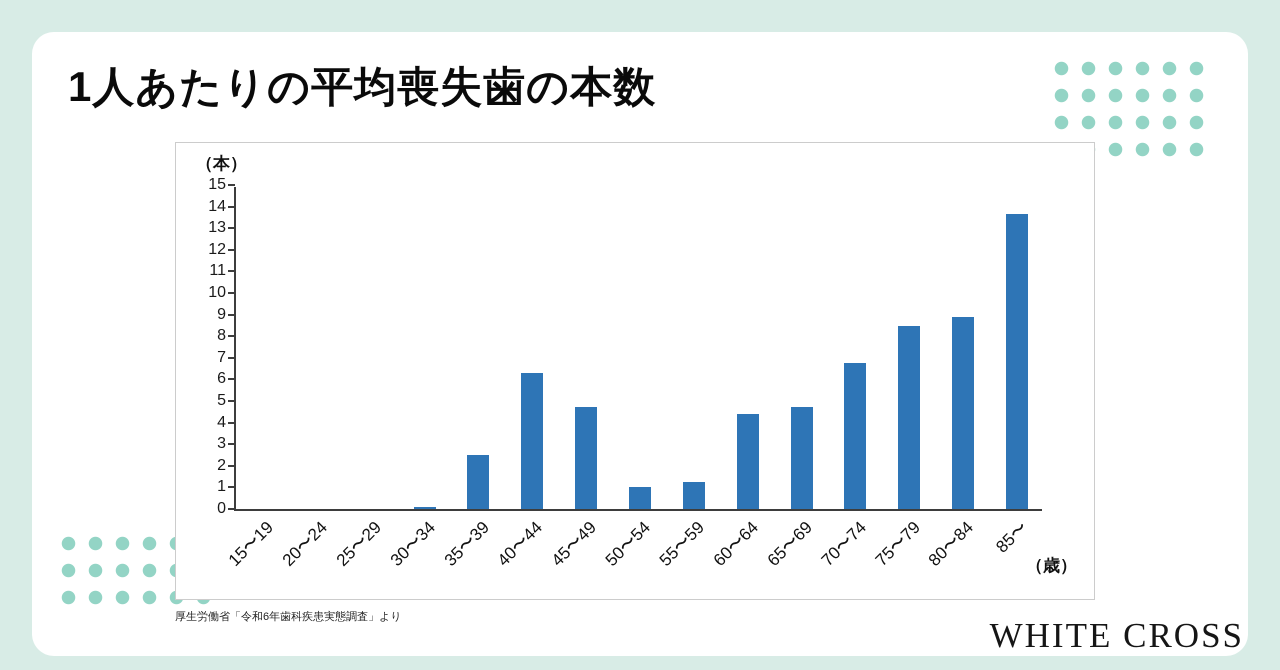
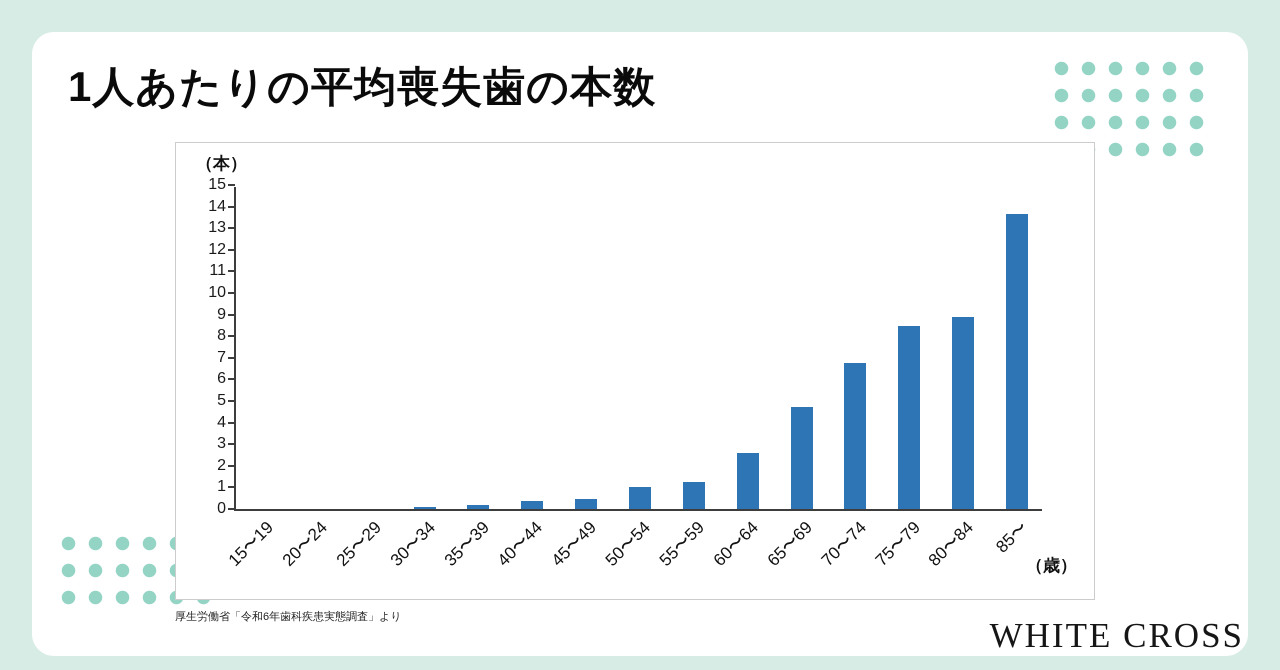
35〜39: 2.5 -> 0.2
40〜44: 6.3 -> 0.3
45〜49: 4.7 -> 0.5
60〜64: 4.4 -> 2.6
